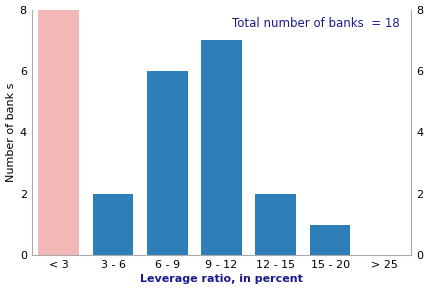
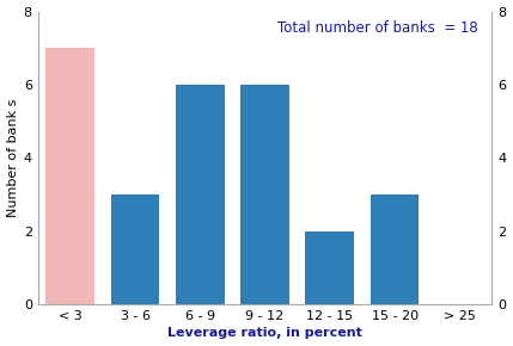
< 3: 8 -> 7
3 - 6: 2 -> 3
9 - 12: 7 -> 6
15 - 20: 1 -> 3
